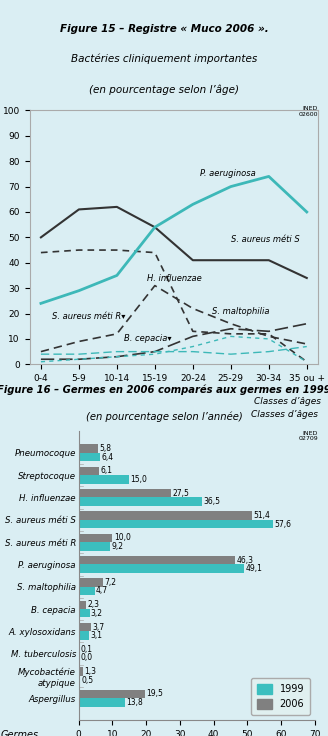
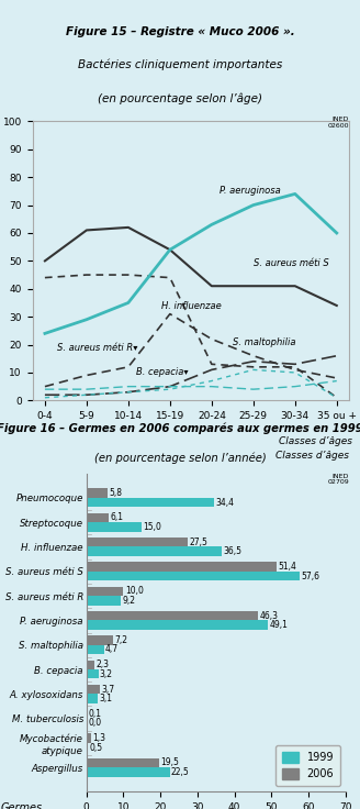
1999/Pneumocoque: 6,4 -> 34,4
1999/Aspergillus: 13,8 -> 22,5
